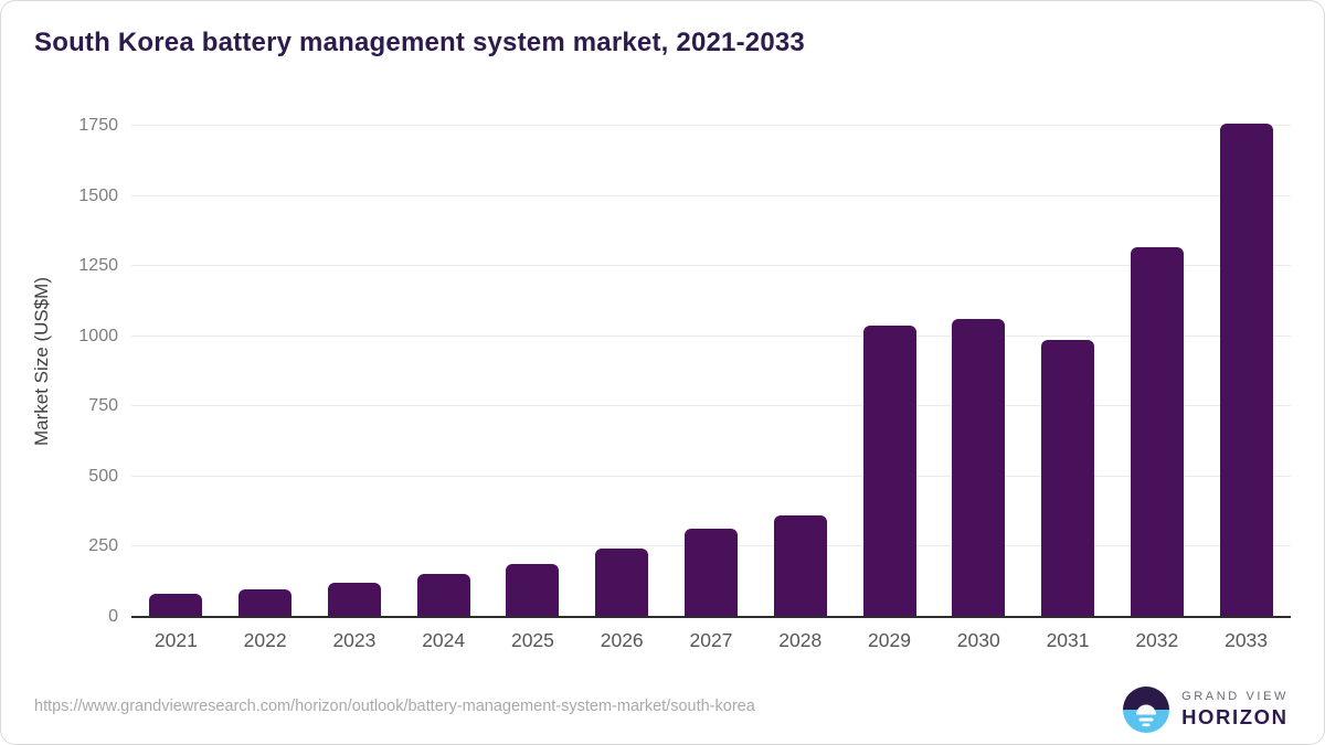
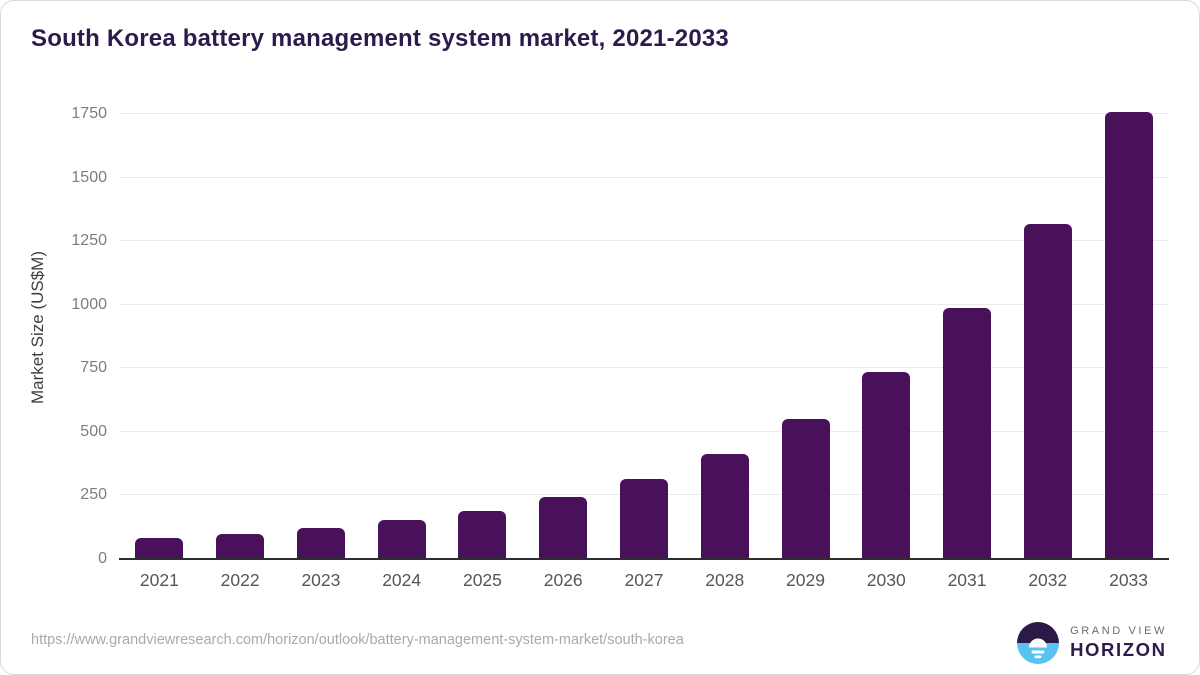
2028: 360 -> 410
2029: 1040 -> 550
2030: 1060 -> 740
